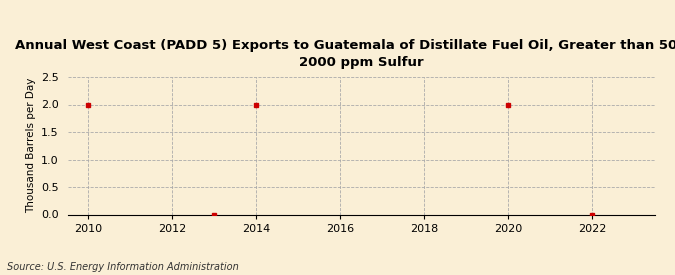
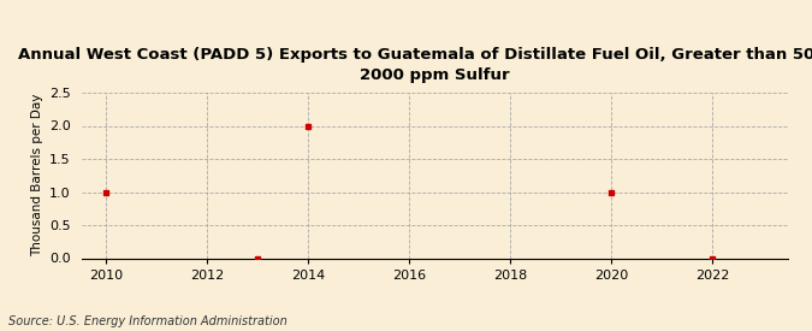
2010: 2 -> 1
2020: 2 -> 1
